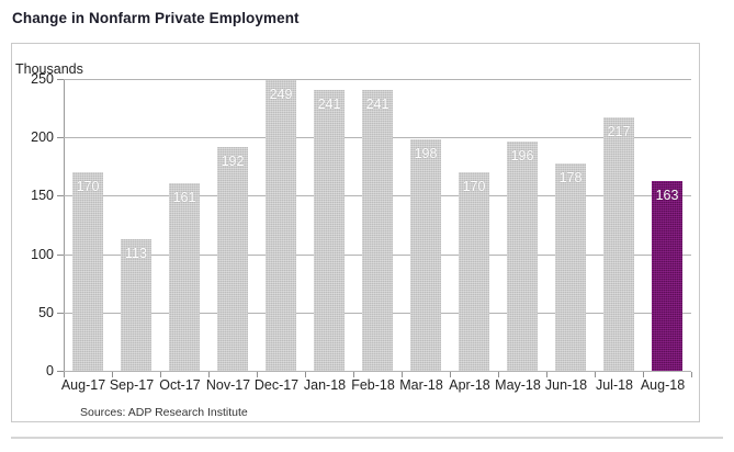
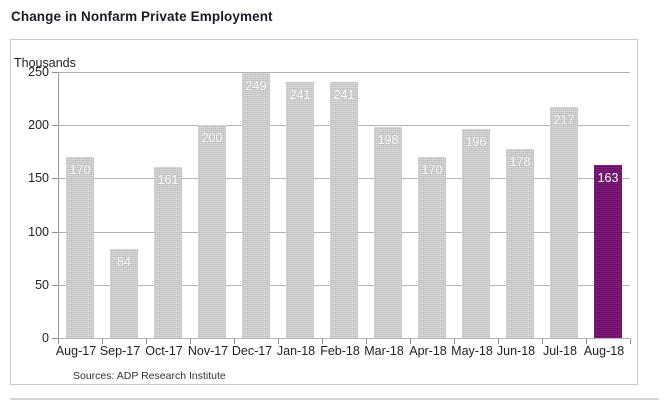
Sep-17: 113 -> 84
Nov-17: 192 -> 200
